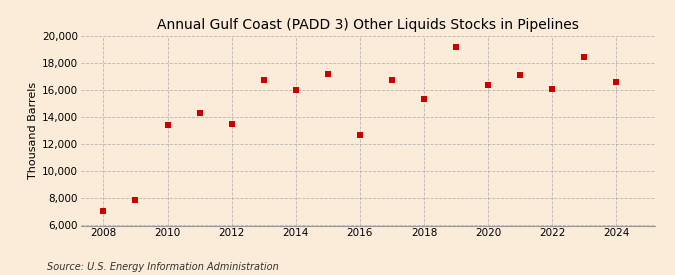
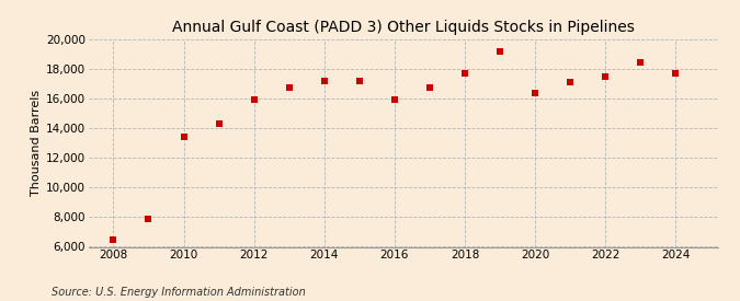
2008: 7,100 -> 6,500
2012: 13,500 -> 15,900
2014: 16,000 -> 17,200
2016: 12,700 -> 15,900
2018: 15,300 -> 17,700
2022: 16,100 -> 17,500
2024: 16,600 -> 17,700
